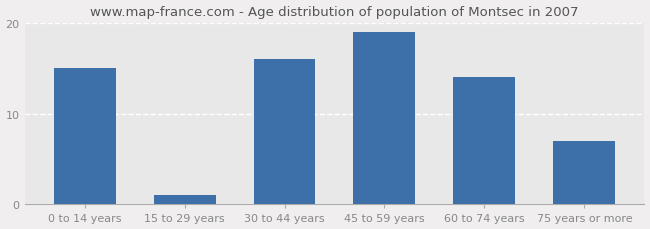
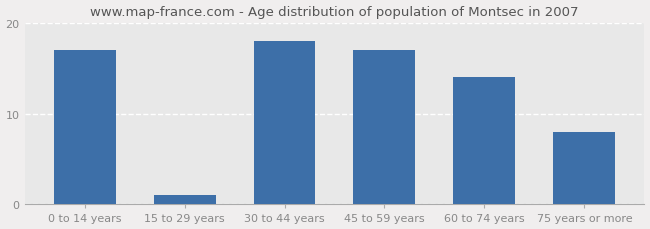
0 to 14 years: 15 -> 17
30 to 44 years: 16 -> 18
45 to 59 years: 19 -> 17
75 years or more: 7 -> 8
